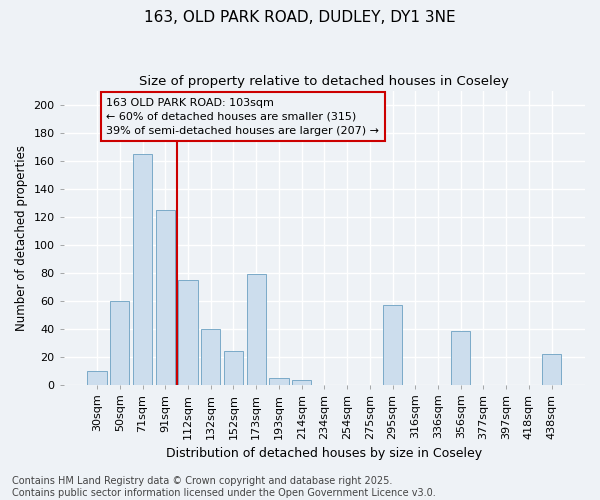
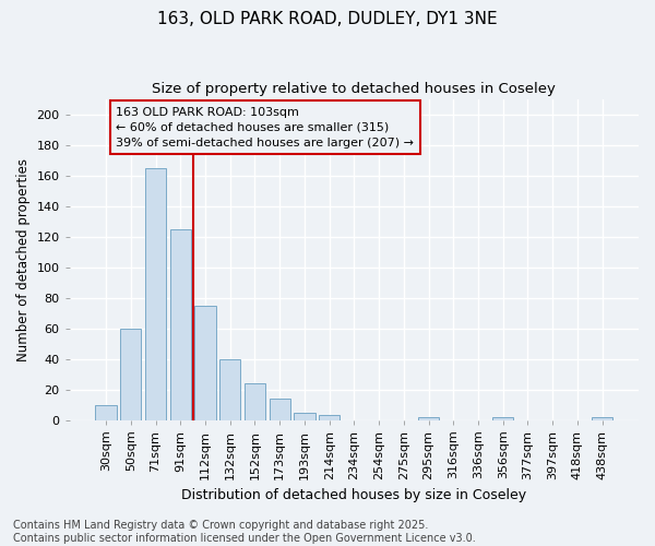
173sqm: 79 -> 14
295sqm: 57 -> 2
356sqm: 38 -> 2
438sqm: 22 -> 2
